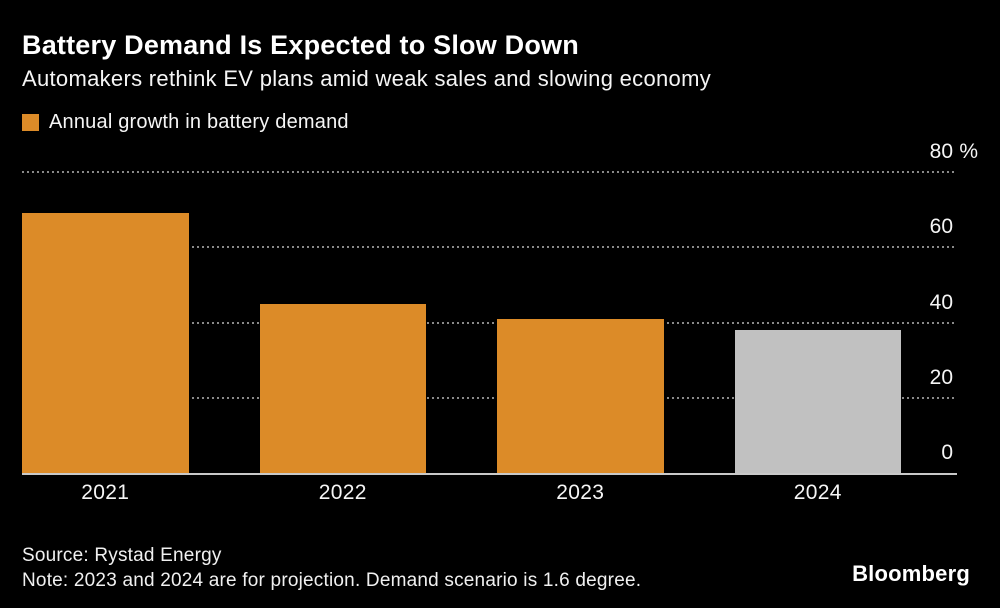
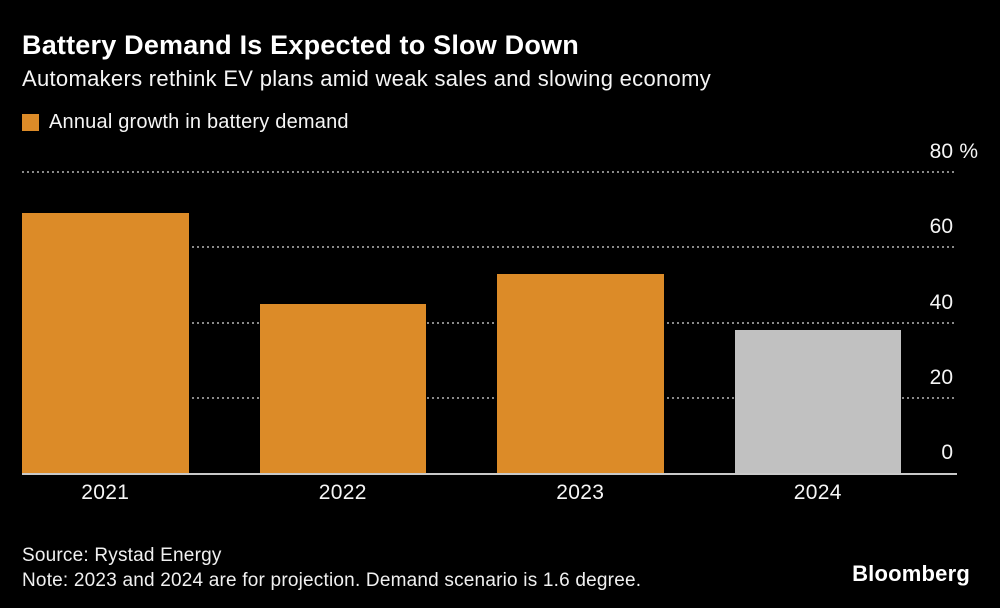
2023: 41 -> 53
